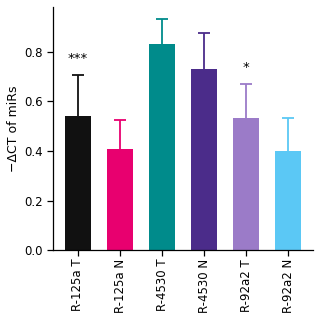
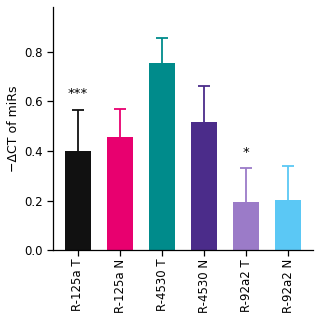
R-125a T: 0.540 -> 0.400
R-125a N: 0.410 -> 0.455
R-4530 T: 0.830 -> 0.755
R-4530 N: 0.730 -> 0.515
R-92a2 T: 0.535 -> 0.195
R-92a2 N: 0.400 -> 0.205
